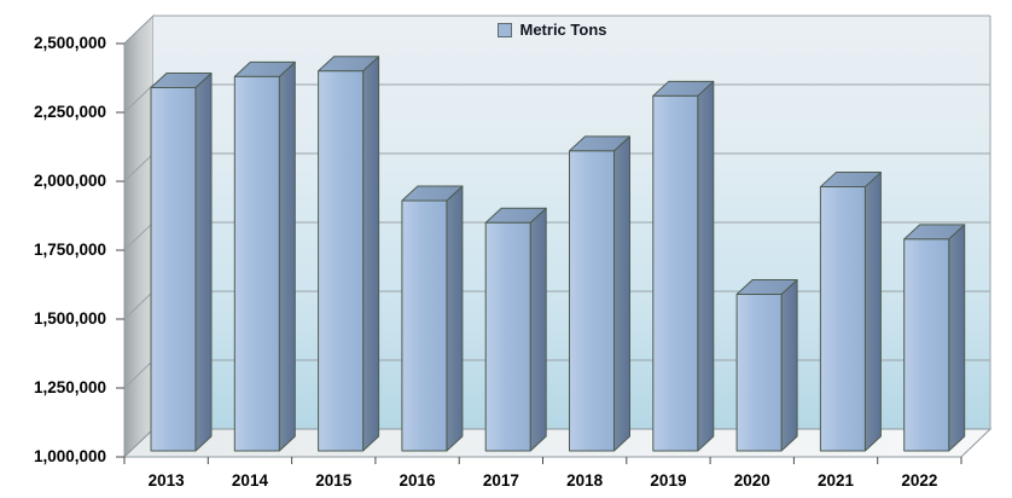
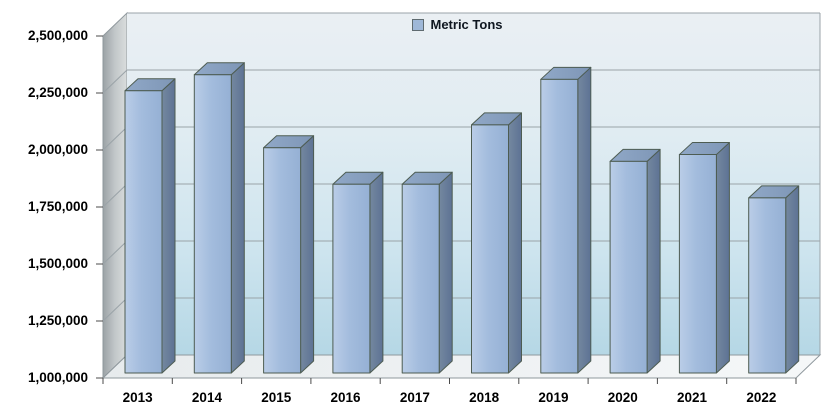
2013: 2340000 -> 2260000
2014: 2380000 -> 2330000
2015: 2400000 -> 2010000
2016: 1930000 -> 1850000
2020: 1590000 -> 1950000
